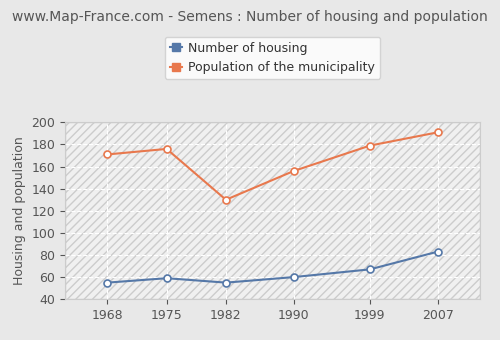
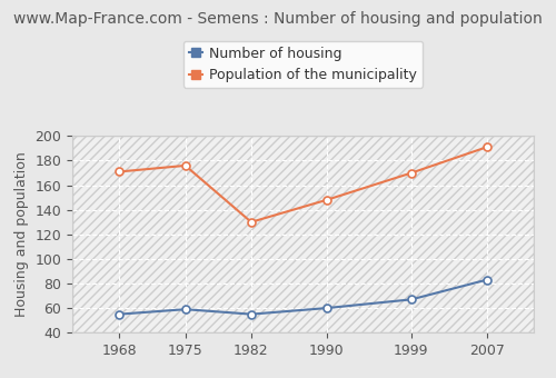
Population of the municipality/1990: 156 -> 148
Population of the municipality/1999: 179 -> 170
